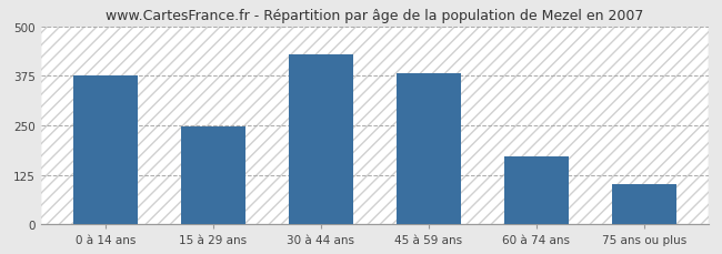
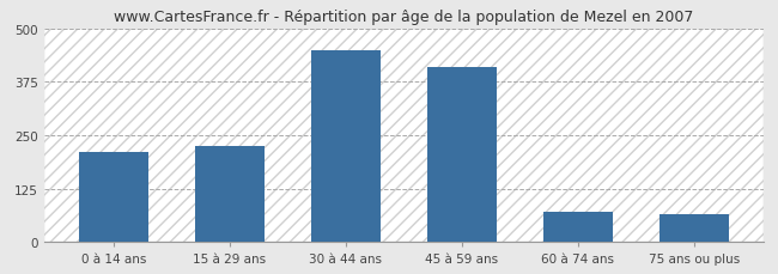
0 à 14 ans: 375 -> 210
15 à 29 ans: 248 -> 225
30 à 44 ans: 430 -> 450
45 à 59 ans: 383 -> 410
60 à 74 ans: 170 -> 70
75 ans ou plus: 100 -> 65
